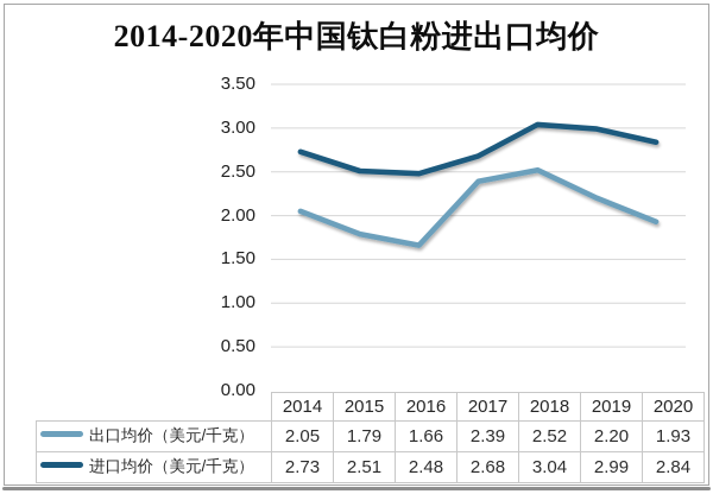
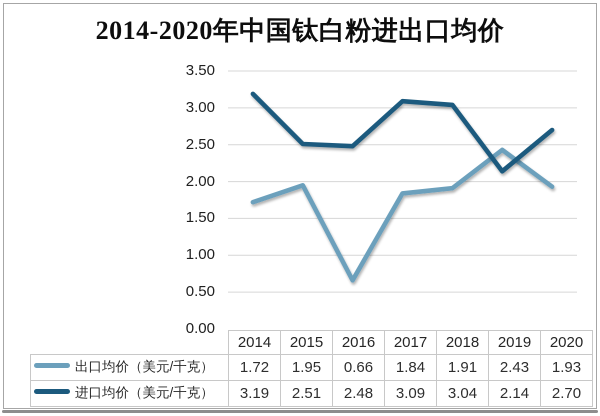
出口均价（美元/千克）/2014: 2.05 -> 1.72
进口均价（美元/千克）/2014: 2.73 -> 3.19
出口均价（美元/千克）/2015: 1.79 -> 1.95
出口均价（美元/千克）/2016: 1.66 -> 0.66
出口均价（美元/千克）/2017: 2.39 -> 1.84
进口均价（美元/千克）/2017: 2.68 -> 3.09
出口均价（美元/千克）/2018: 2.52 -> 1.91
出口均价（美元/千克）/2019: 2.20 -> 2.43
进口均价（美元/千克）/2019: 2.99 -> 2.14
进口均价（美元/千克）/2020: 2.84 -> 2.70
